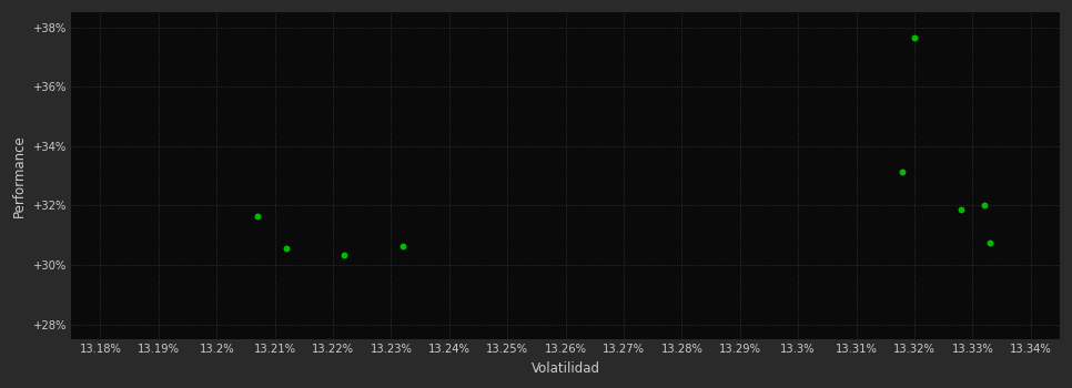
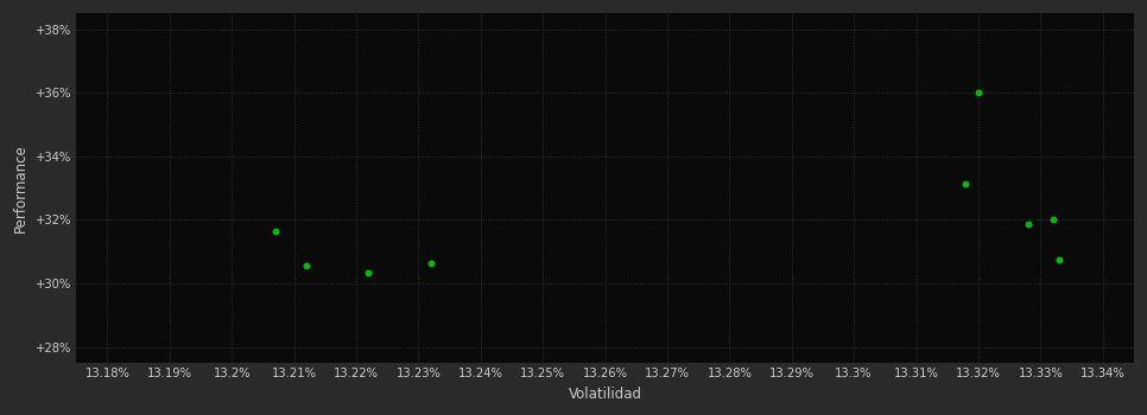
13.32%: 37.65% -> 36.00%
